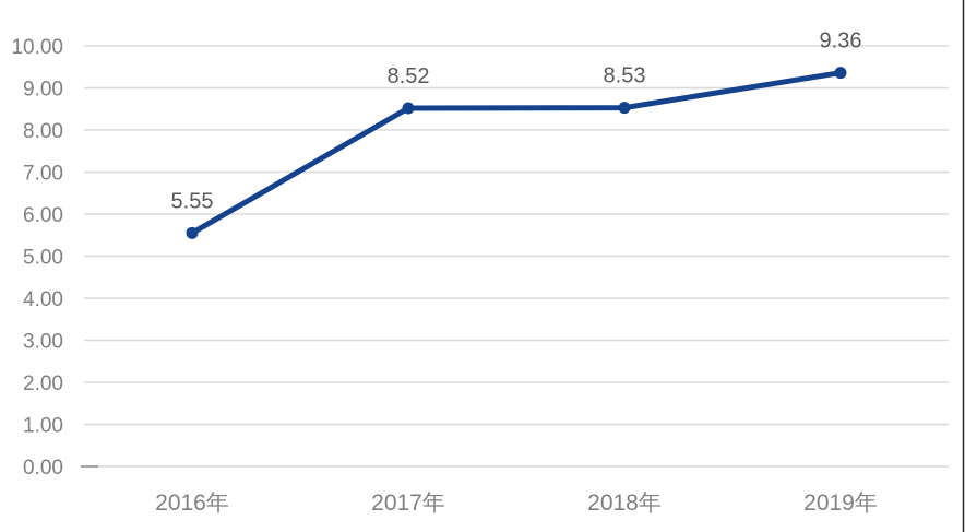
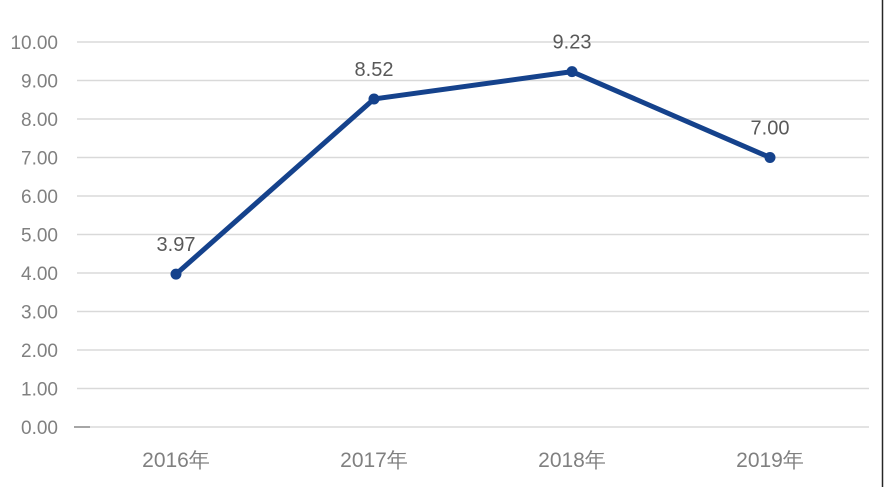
2016年: 5.55 -> 3.97
2018年: 8.53 -> 9.23
2019年: 9.36 -> 7.00
